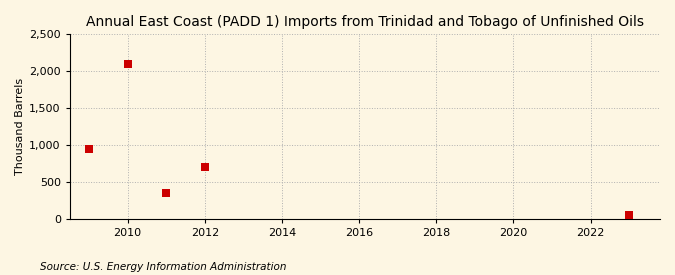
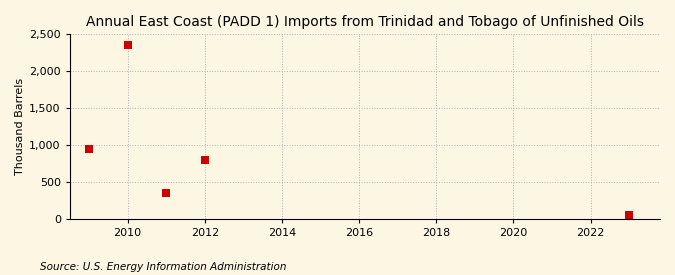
2010: 2,100 -> 2,360
2012: 700 -> 800
